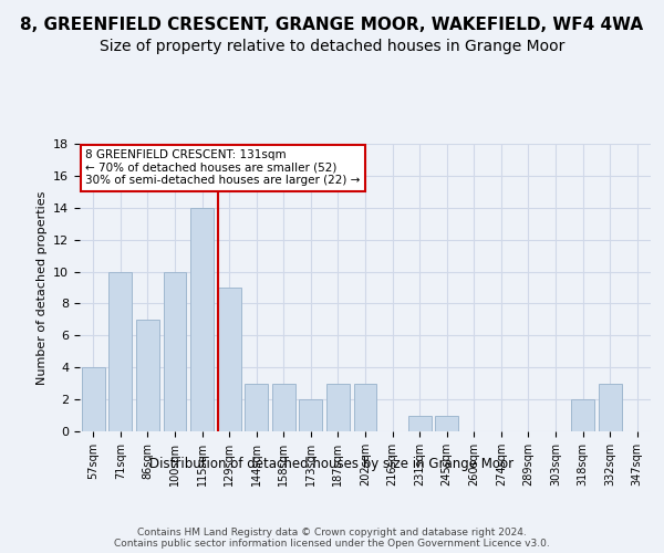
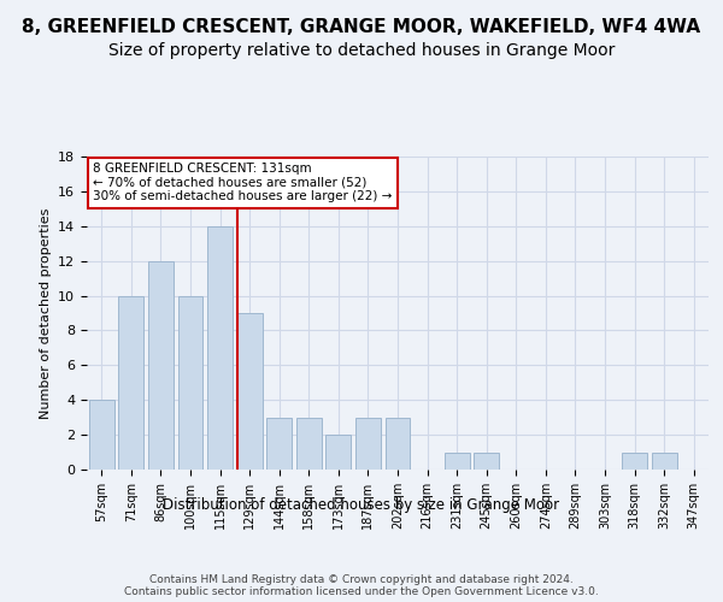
86sqm: 7 -> 12
318sqm: 2 -> 1
332sqm: 3 -> 1
